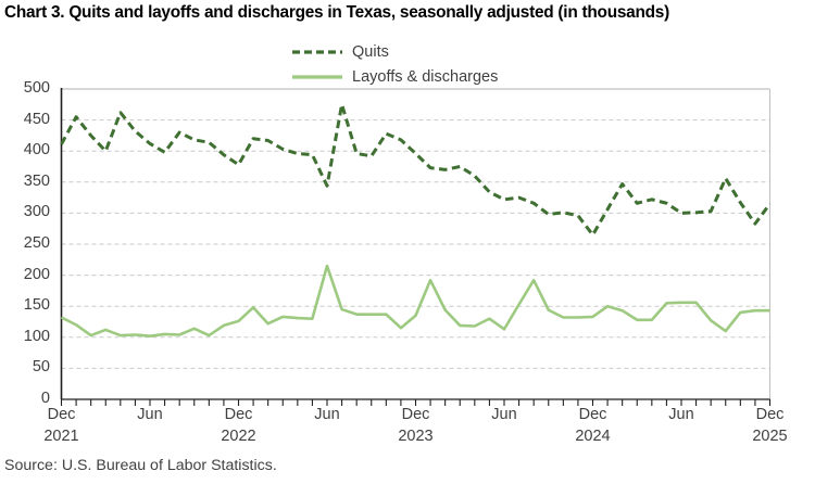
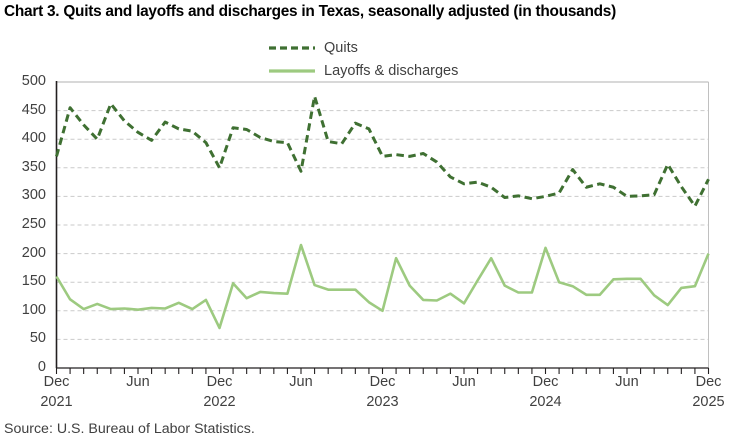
Quits/Dec 2021: 410 -> 370
Layoffs & discharges/Dec 2021: 130 -> 160
Quits/Dec 2022: 380 -> 350
Layoffs & discharges/Dec 2022: 130 -> 70
Quits/Dec 2023: 400 -> 370
Layoffs & discharges/Dec 2023: 140 -> 100
Quits/Dec 2024: 260 -> 300
Layoffs & discharges/Dec 2024: 130 -> 210
Quits/Dec 2025: 320 -> 330
Layoffs & discharges/Dec 2025: 140 -> 200
